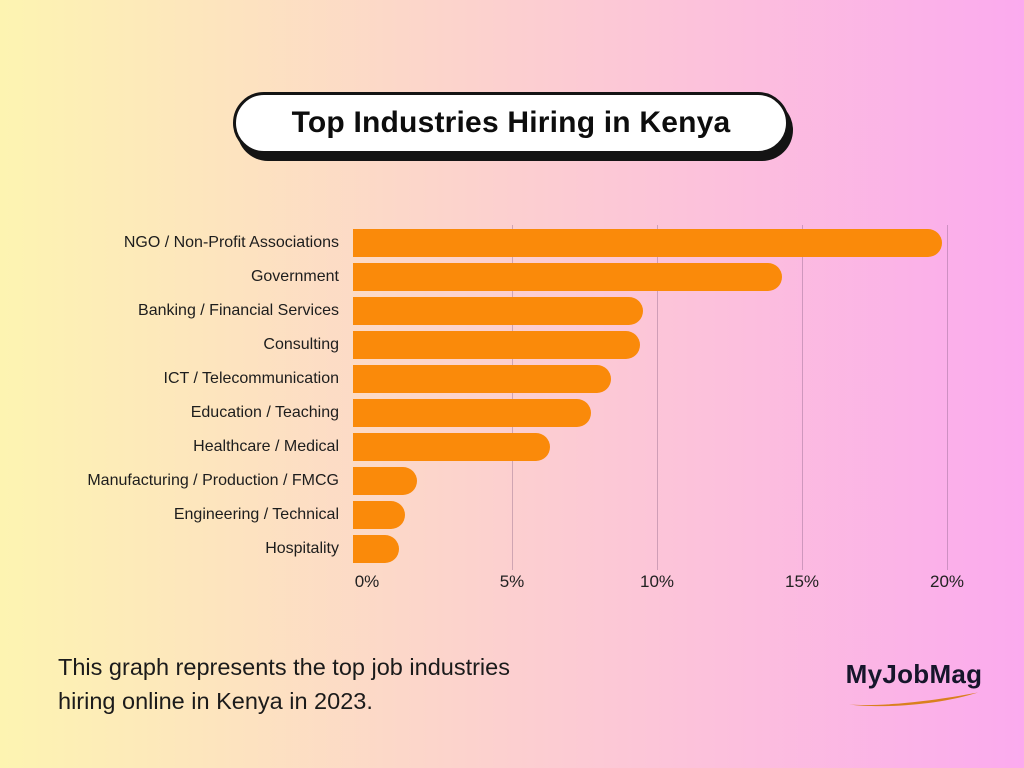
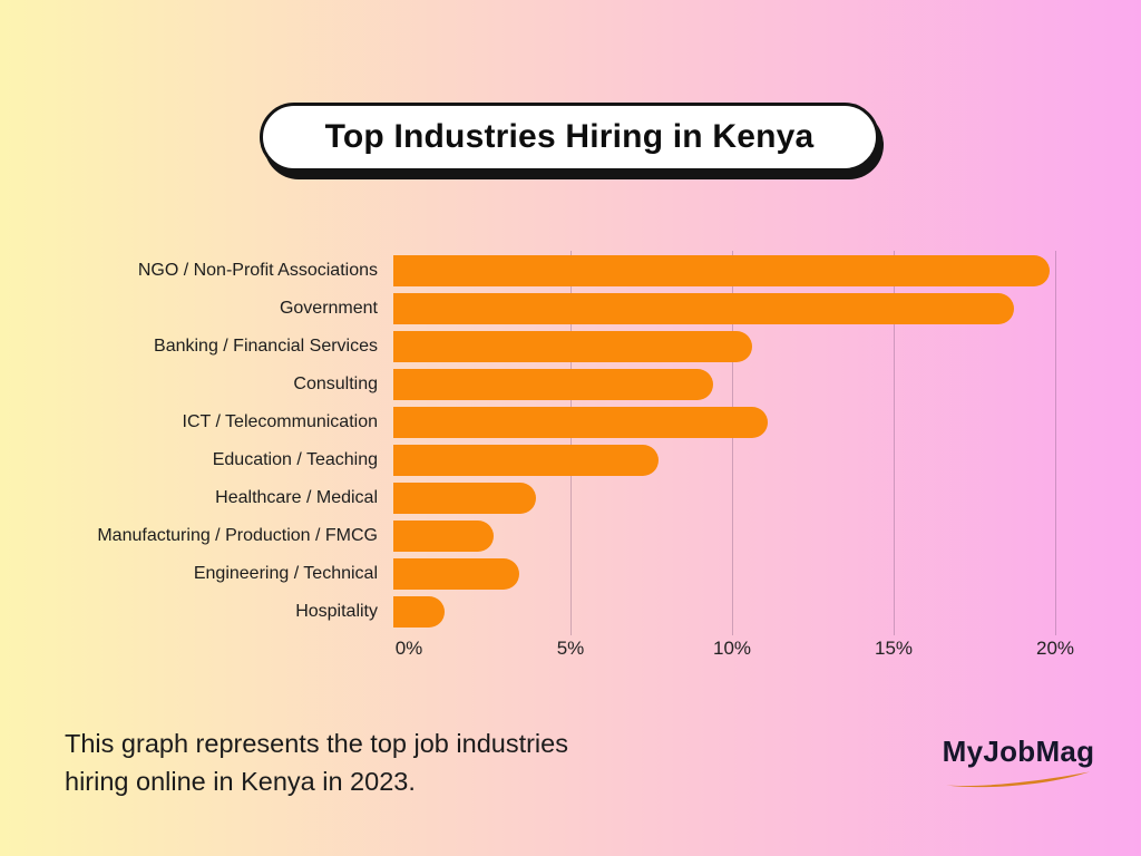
Government: 14.8% -> 19.2%
Banking / Financial Services: 10.0% -> 11.1%
ICT / Telecommunication: 8.9% -> 11.6%
Healthcare / Medical: 6.8% -> 4.4%
Manufacturing / Production / FMCG: 2.2% -> 3.1%
Engineering / Technical: 1.8% -> 3.9%
